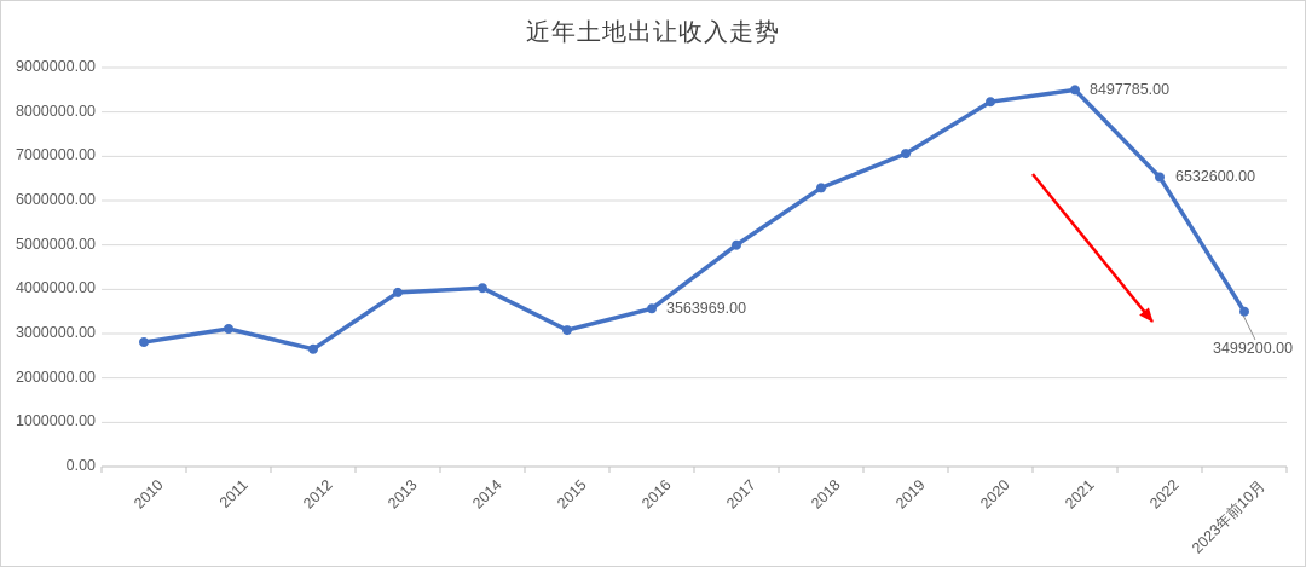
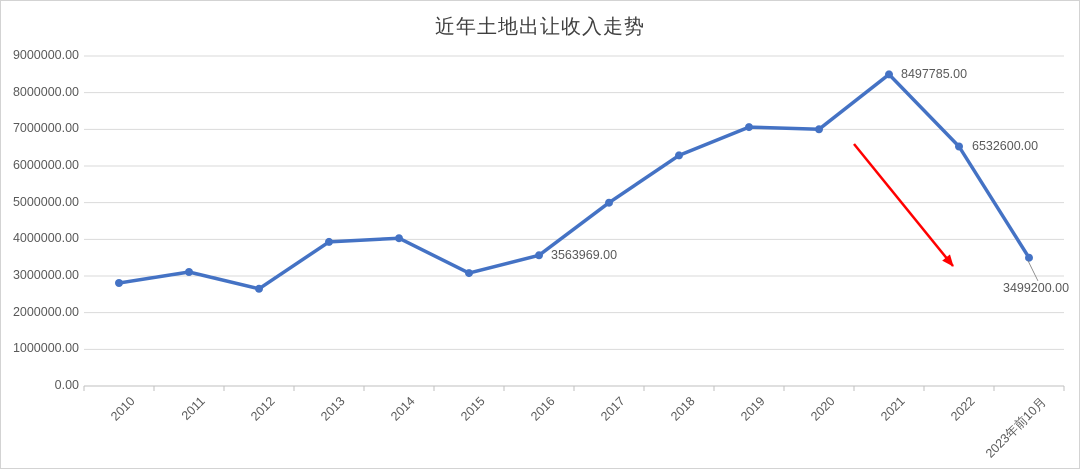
2020: 8200000 -> 7000000
